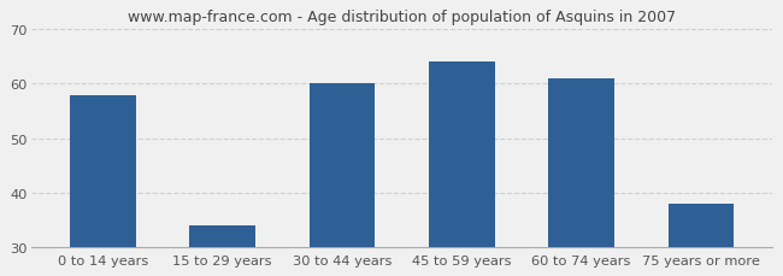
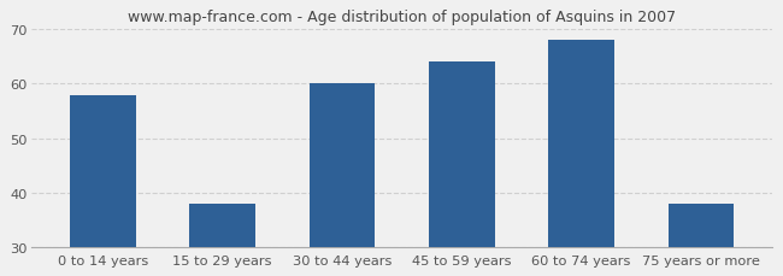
15 to 29 years: 34 -> 38
60 to 74 years: 61 -> 68
